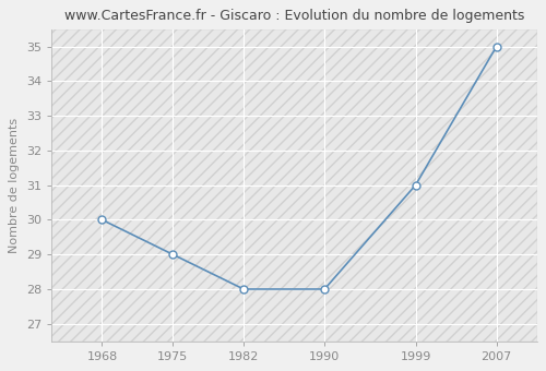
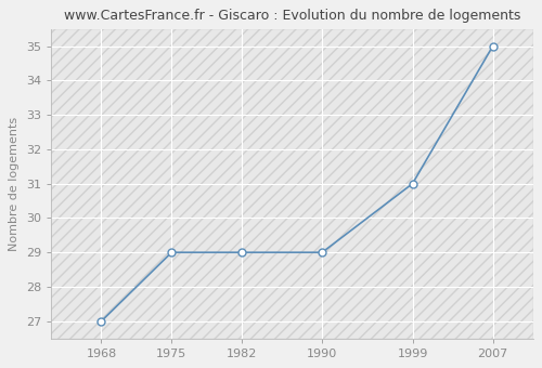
1968: 30 -> 27
1982: 28 -> 29
1990: 28 -> 29
